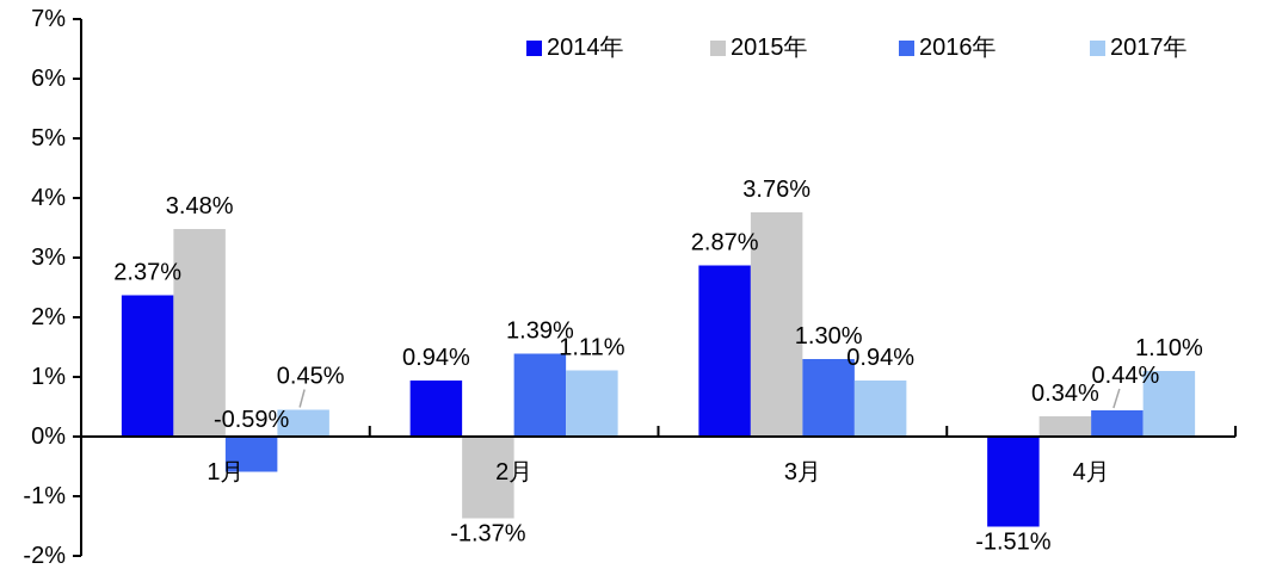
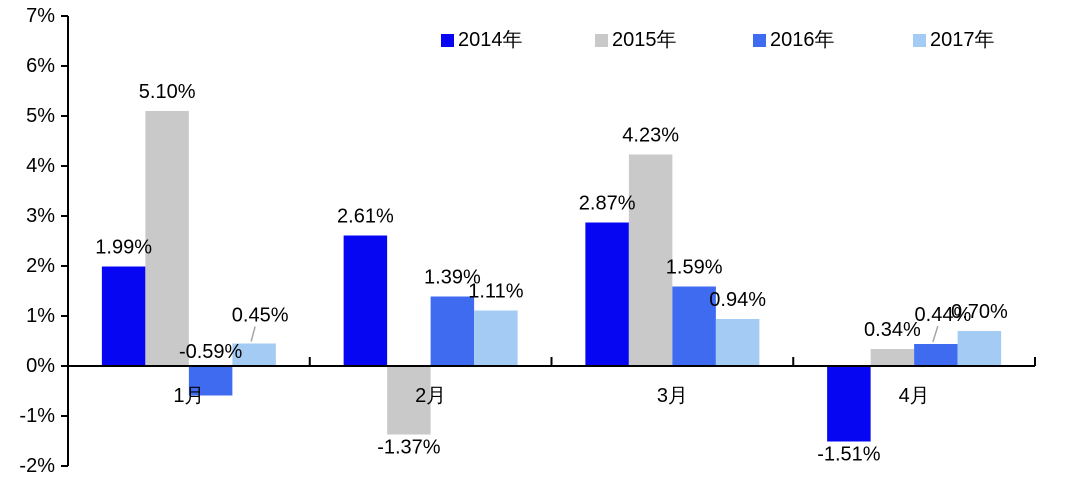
2014年/1月: 2.37% -> 1.99%
2015年/1月: 3.48% -> 5.10%
2014年/2月: 0.94% -> 2.61%
2015年/3月: 3.76% -> 4.23%
2016年/3月: 1.30% -> 1.59%
2017年/4月: 1.10% -> 0.70%
